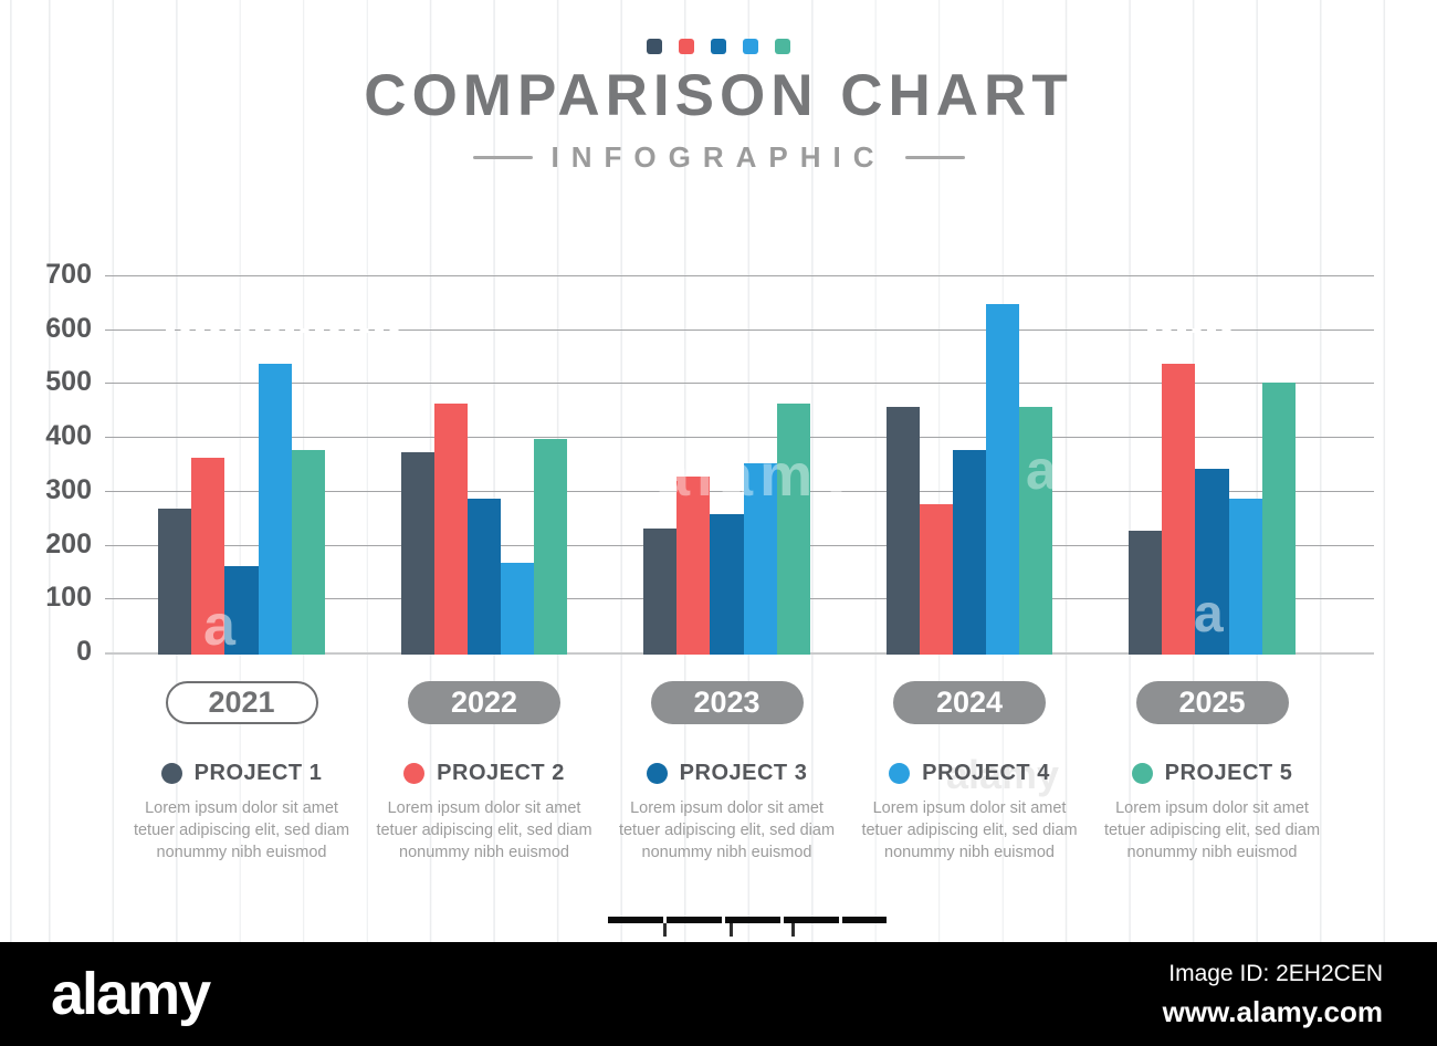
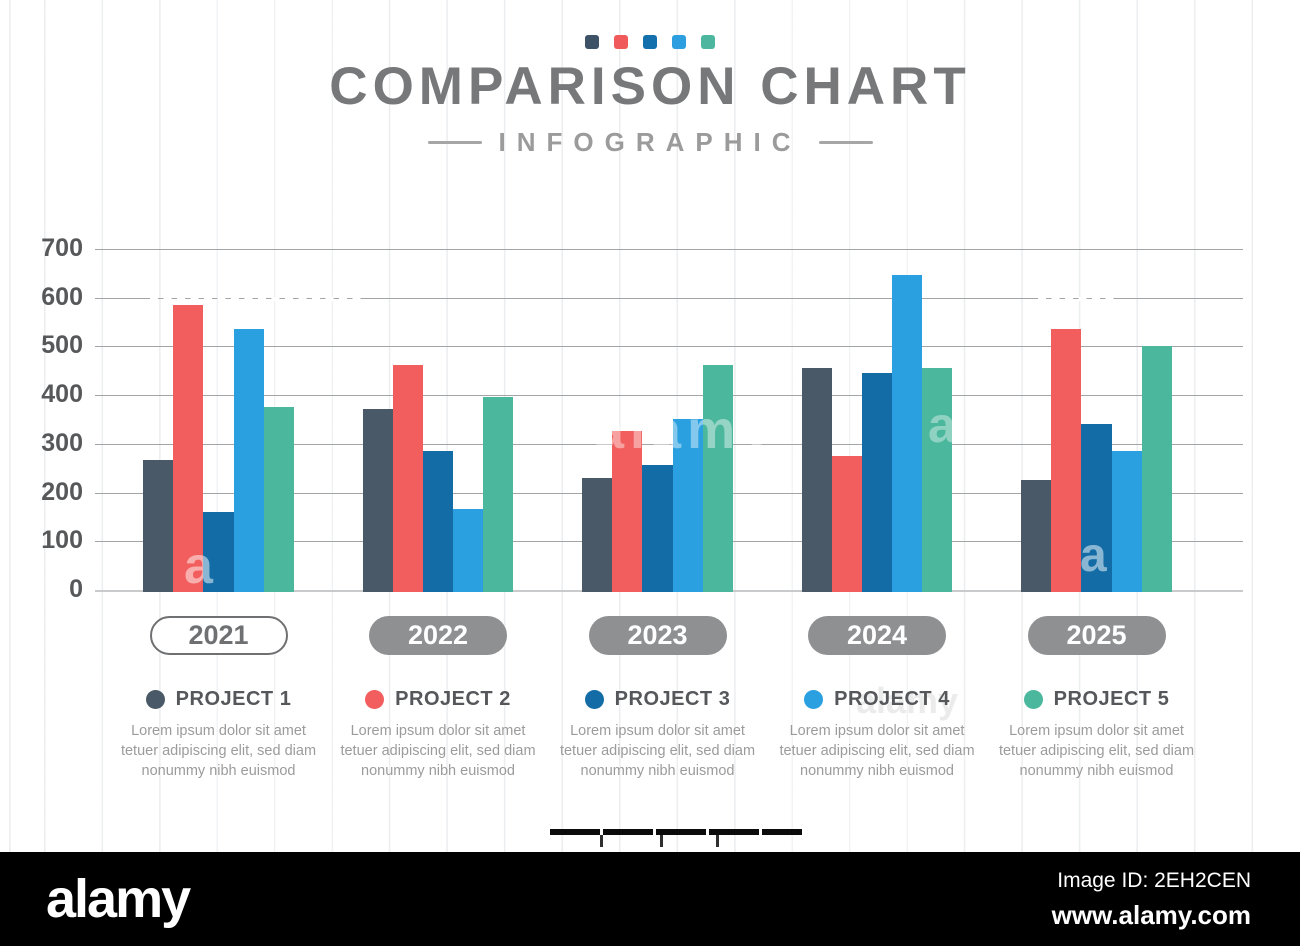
PROJECT 2/2021: 360 -> 590
PROJECT 3/2024: 380 -> 450
